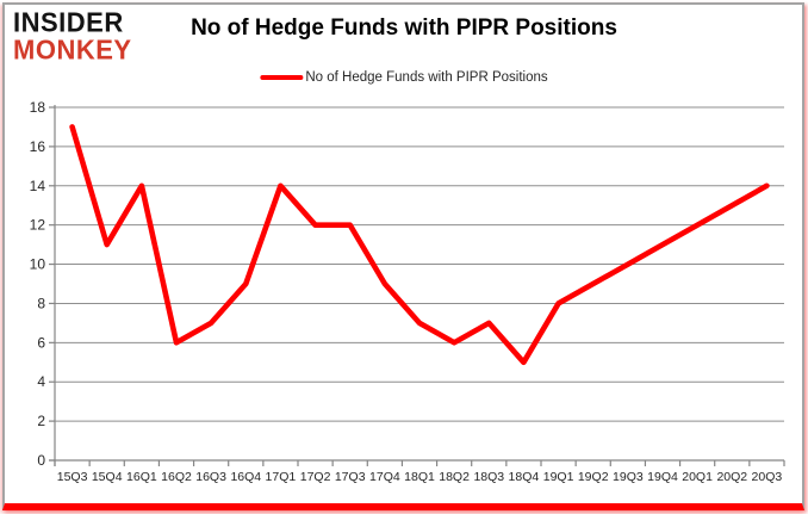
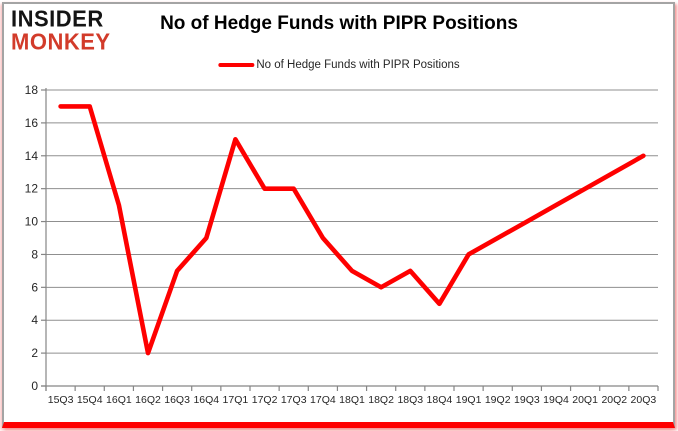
15Q4: 11 -> 17
16Q1: 14 -> 11
16Q2: 6 -> 2
17Q1: 14 -> 15
